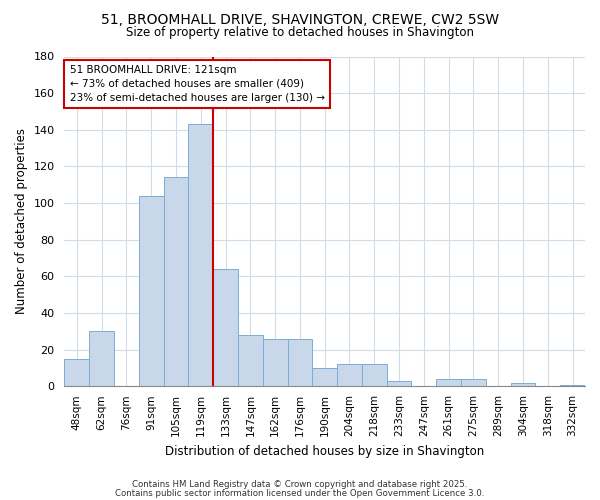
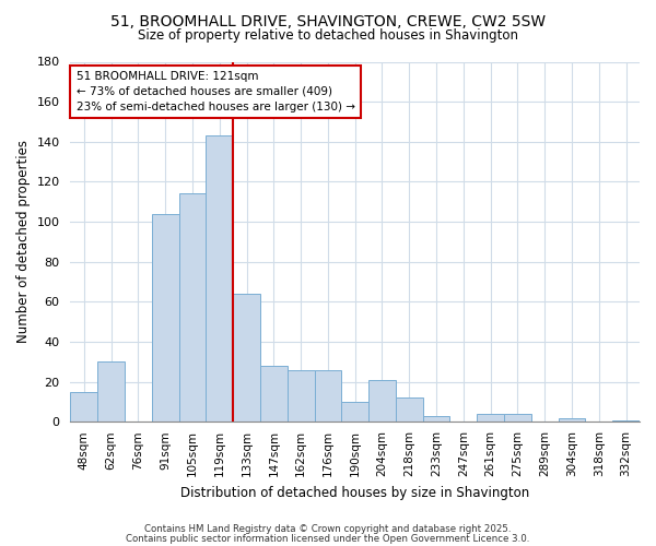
204sqm: 12 -> 21
